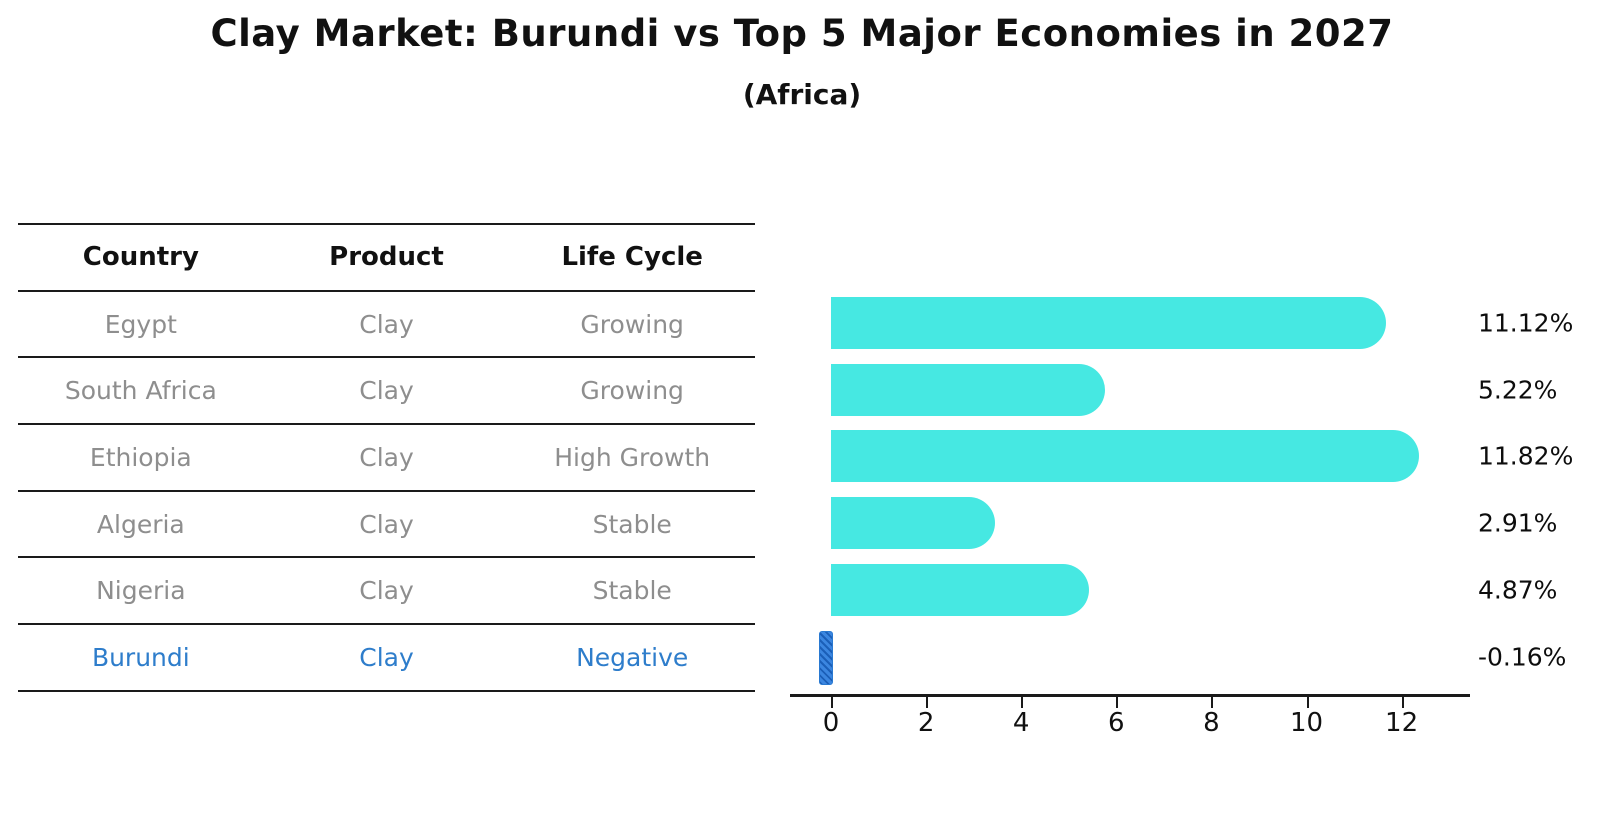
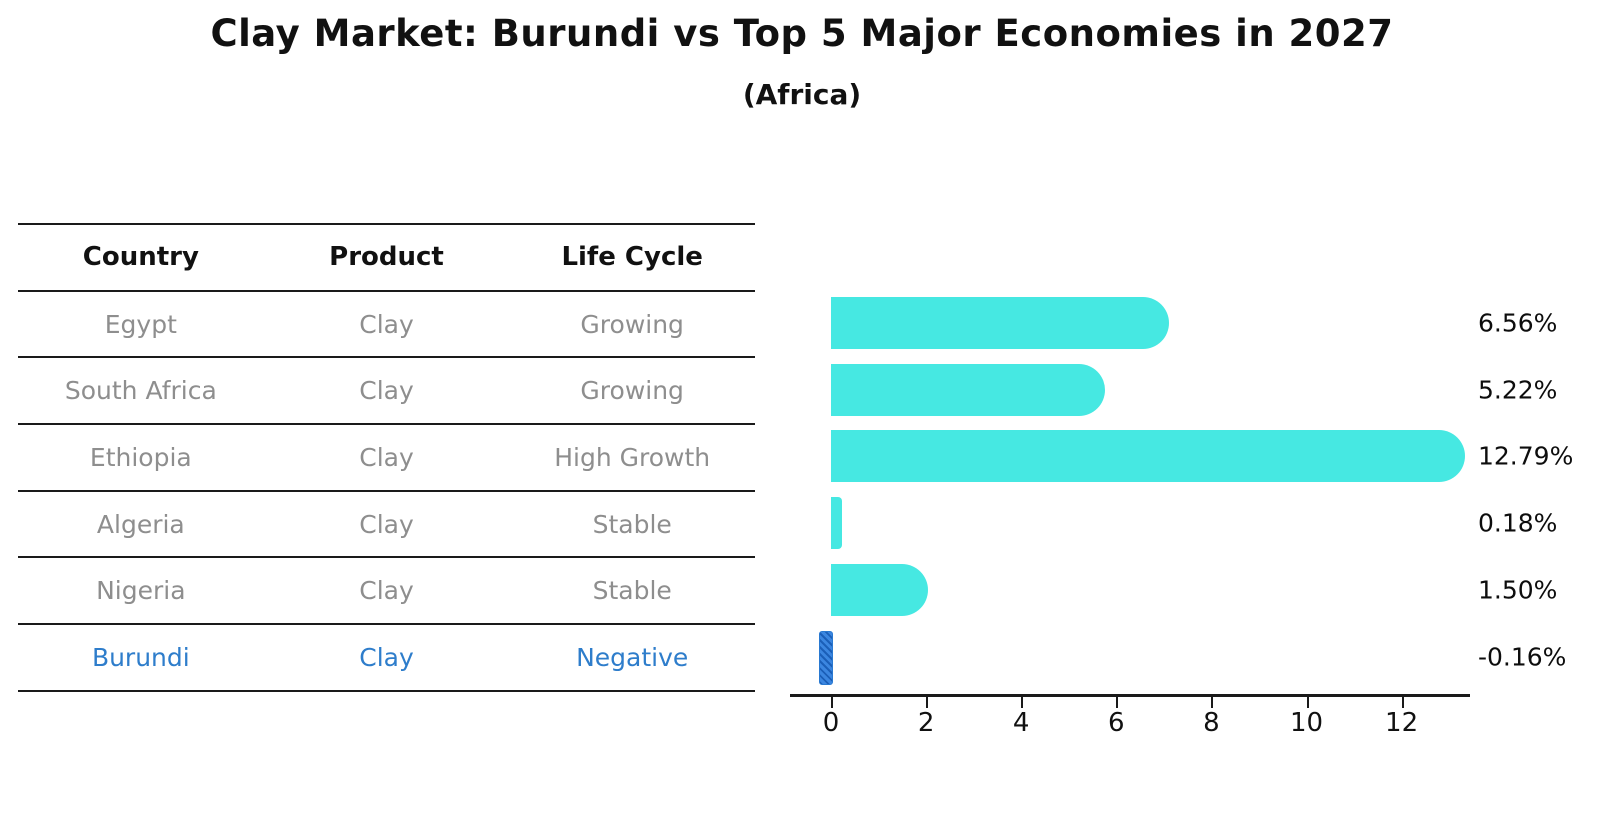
Egypt: 11.12% -> 6.56%
Ethiopia: 11.82% -> 12.79%
Algeria: 2.91% -> 0.18%
Nigeria: 4.87% -> 1.50%
